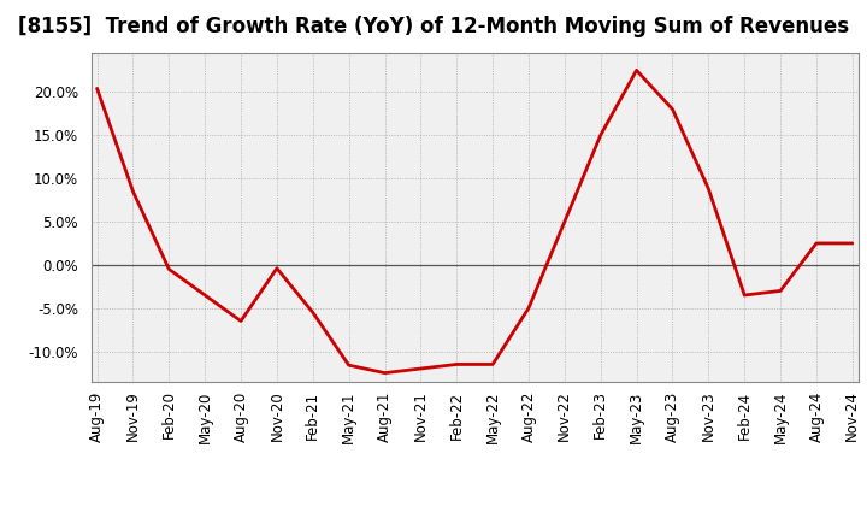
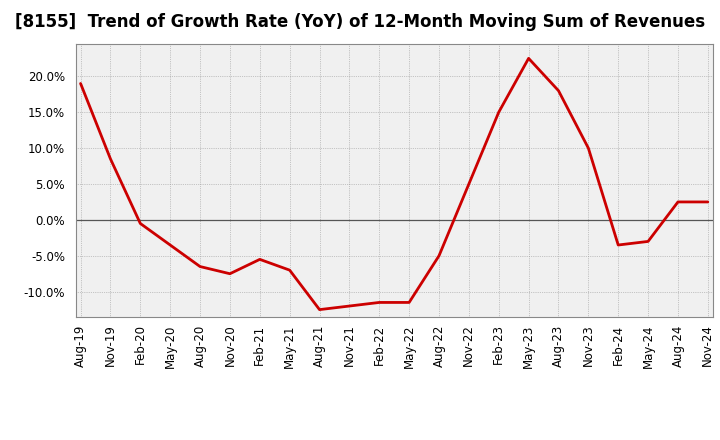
Aug-19: 20.4% -> 19.0%
Nov-20: -0.4% -> -7.5%
May-21: -11.6% -> -7.0%
Nov-23: 8.8% -> 10.0%
